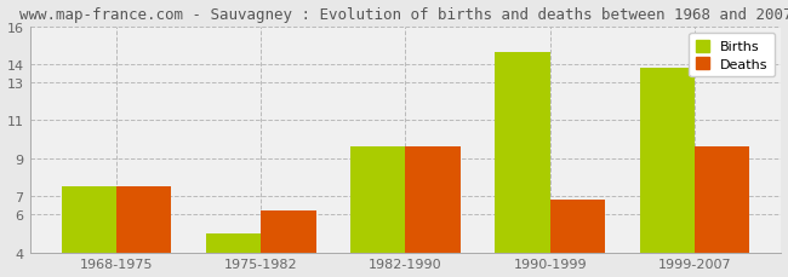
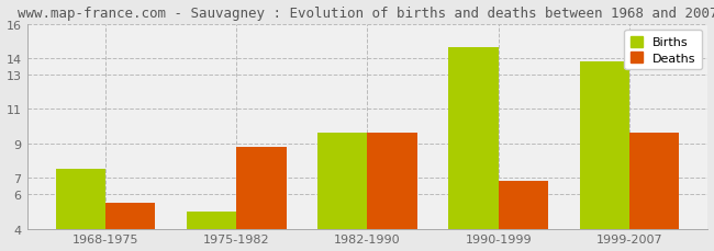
Deaths/1968-1975: 7.5 -> 5.5
Deaths/1975-1982: 6.2 -> 8.8
